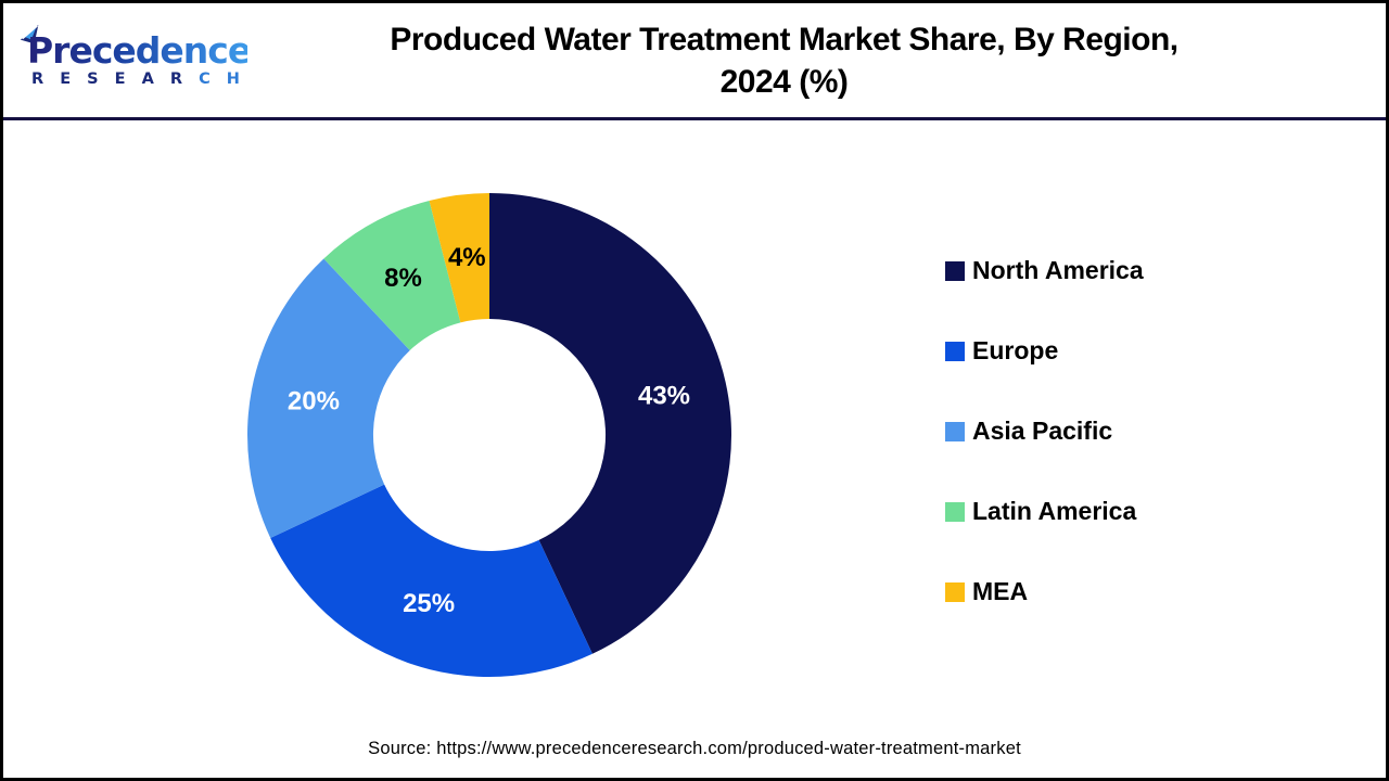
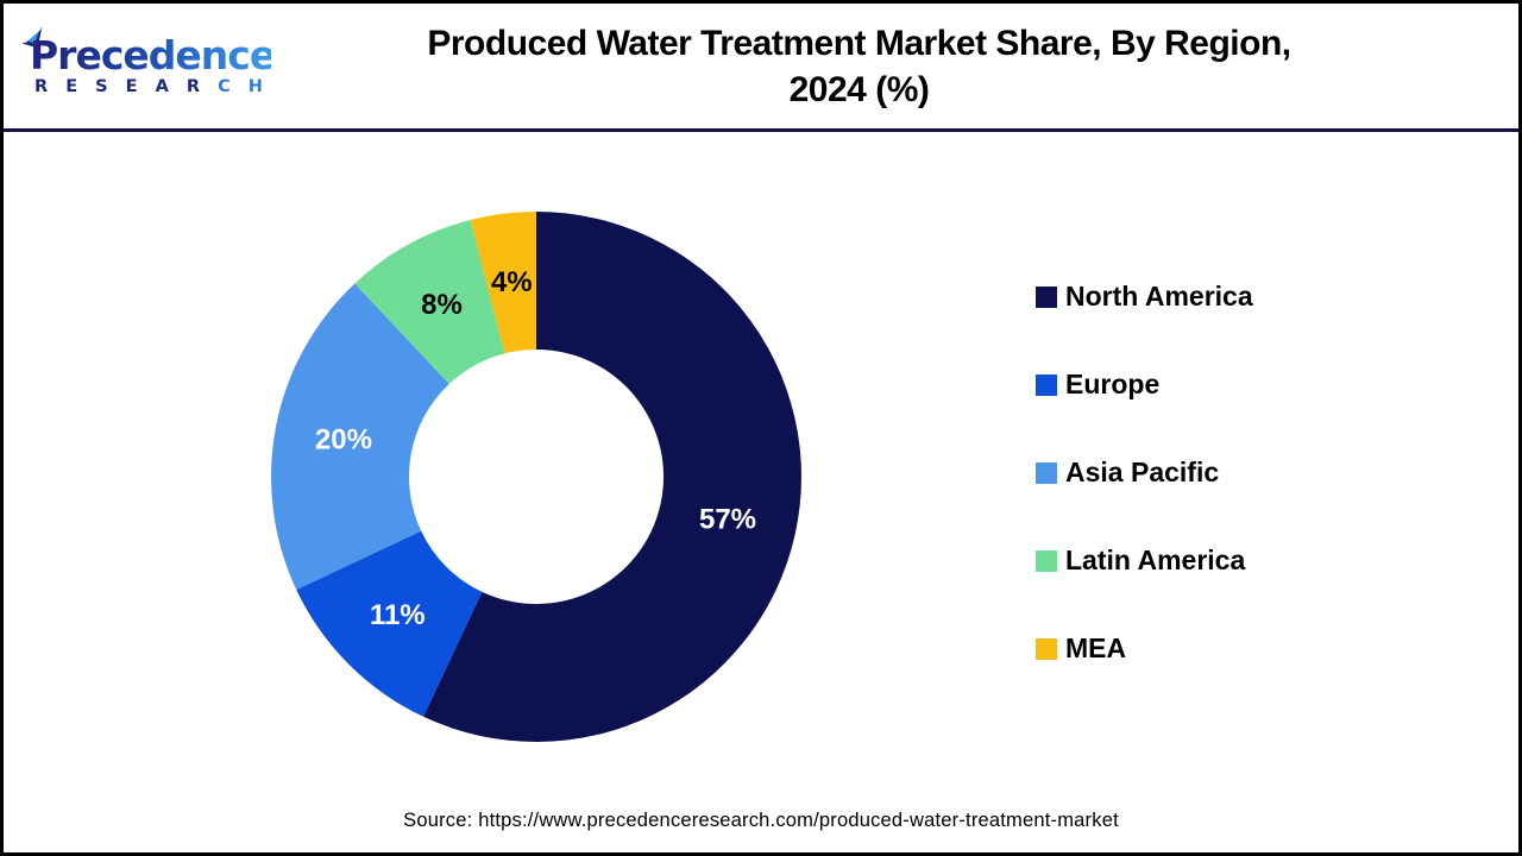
North America: 43% -> 57%
Europe: 25% -> 11%
